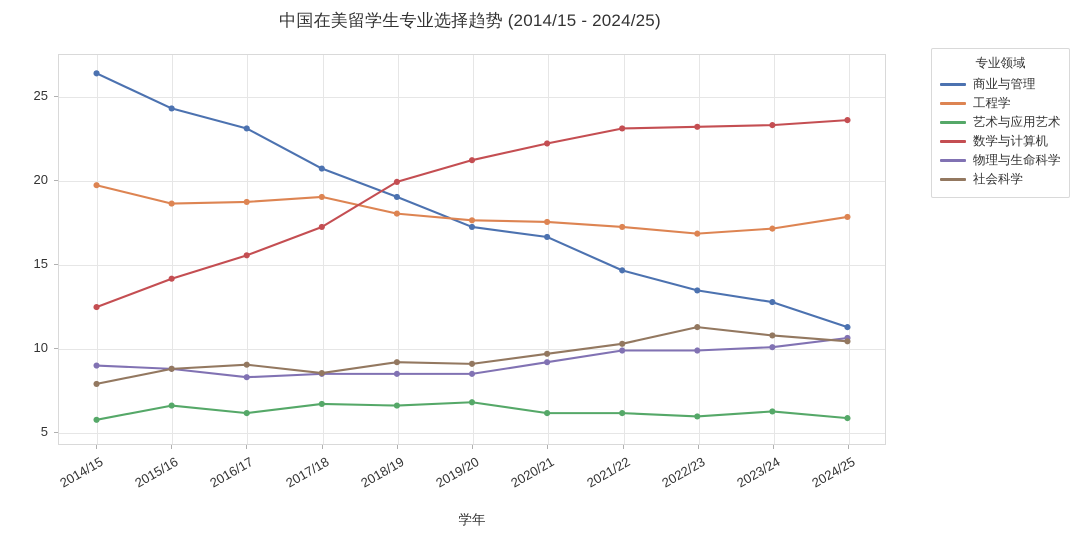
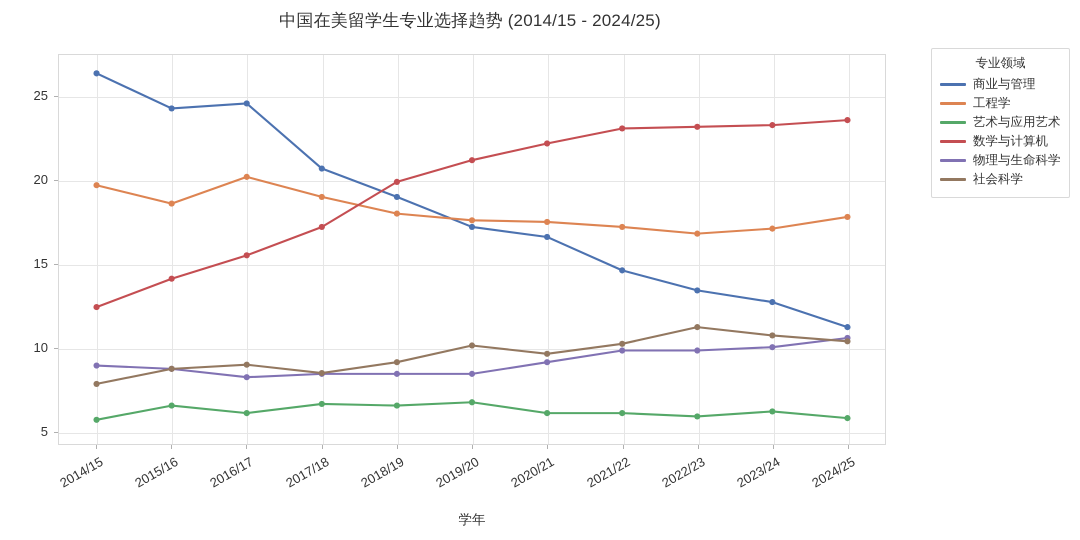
商业与管理/2016/17: 23.1 -> 24.6
工程学/2016/17: 18.7 -> 20.2
社会科学/2019/20: 9.0 -> 10.1
